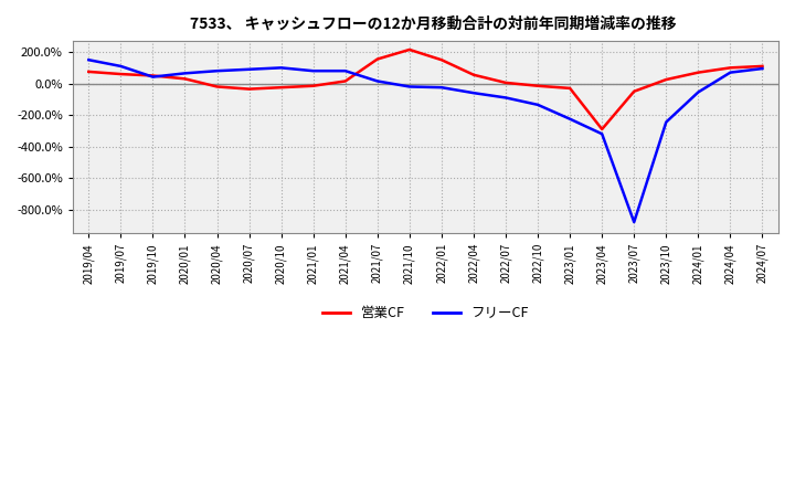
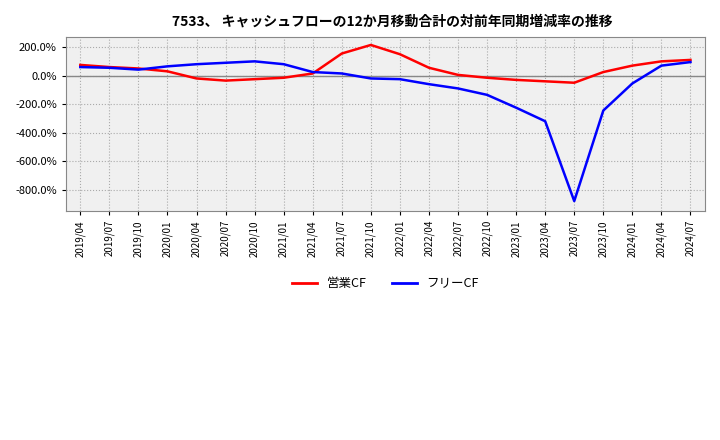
フリーCF/2019/04: 150% -> 60%
フリーCF/2019/07: 110% -> 60%
フリーCF/2021/04: 80% -> 20%
営業CF/2023/04: -290% -> -40%
